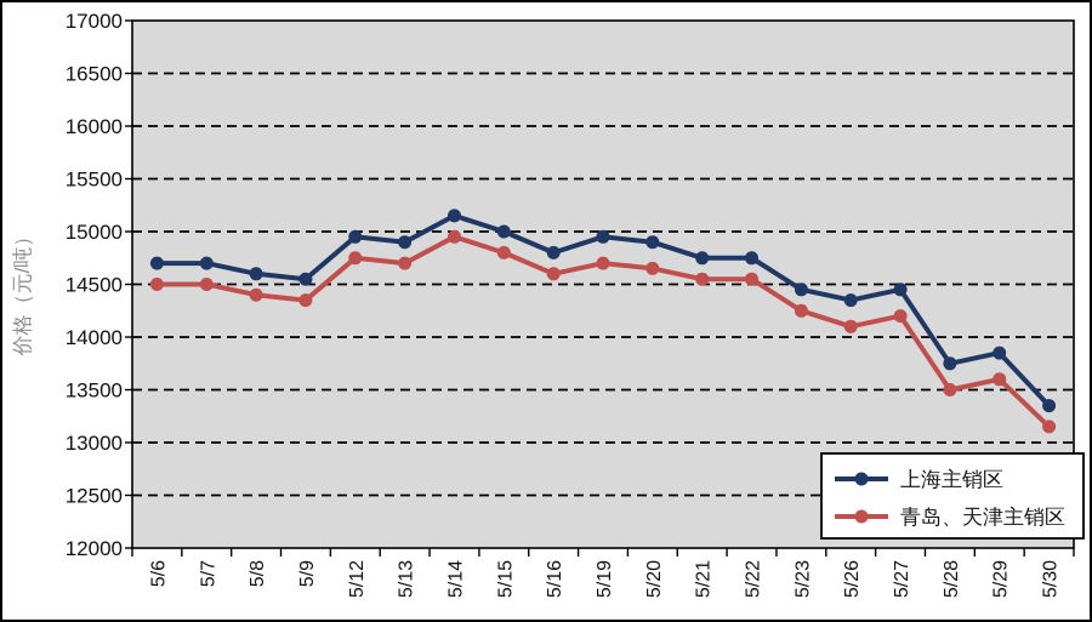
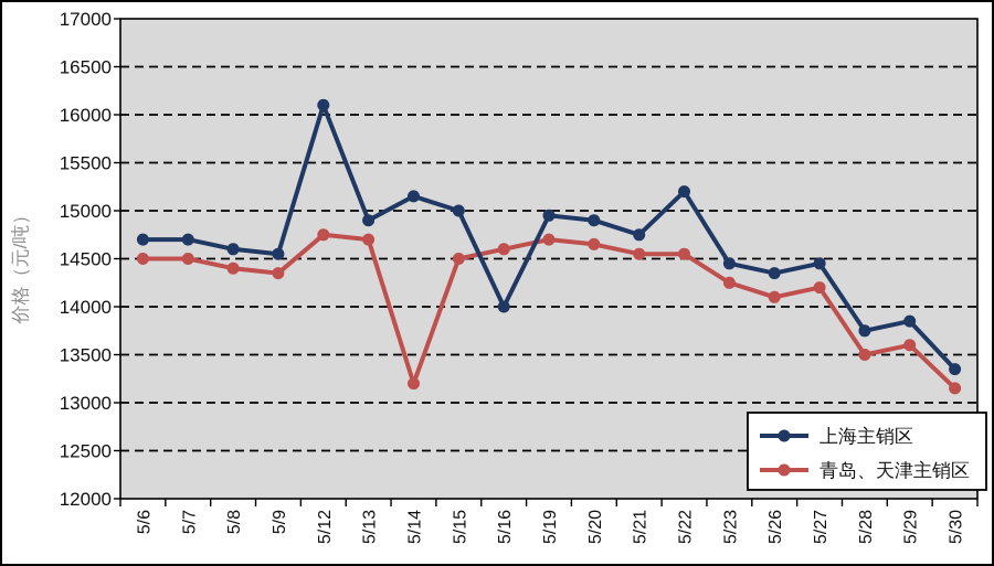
上海主销区/5/12: 15000 -> 16100
青岛、天津主销区/5/14: 15000 -> 13200
青岛、天津主销区/5/15: 14800 -> 14500
上海主销区/5/16: 14800 -> 14000
上海主销区/5/22: 14800 -> 15200
